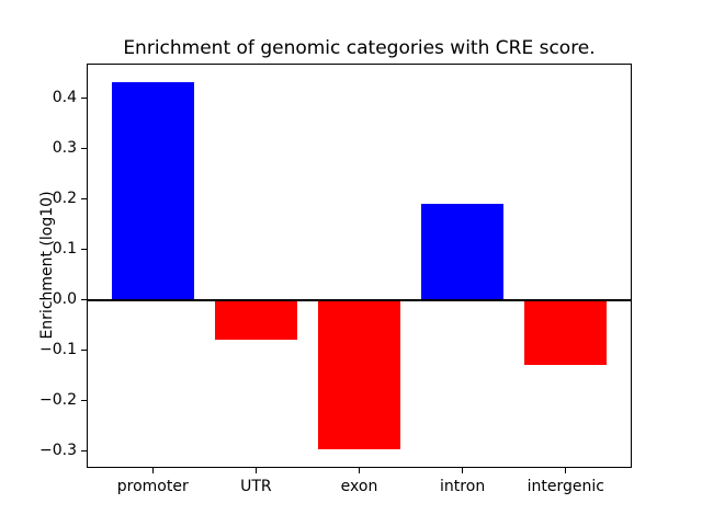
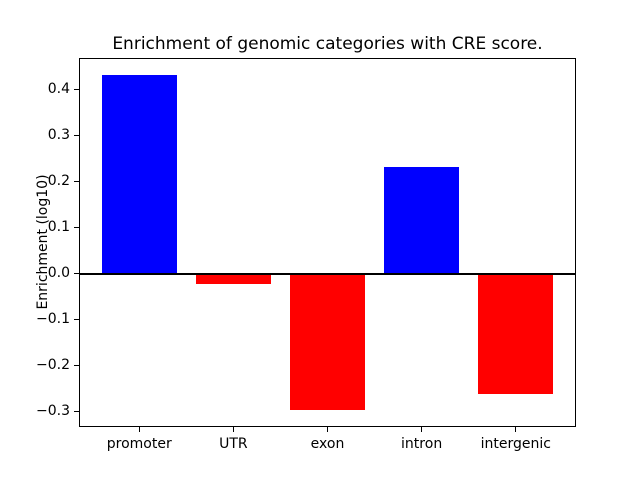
UTR: -0.08 -> -0.02
intron: 0.19 -> 0.23
intergenic: -0.13 -> -0.26
